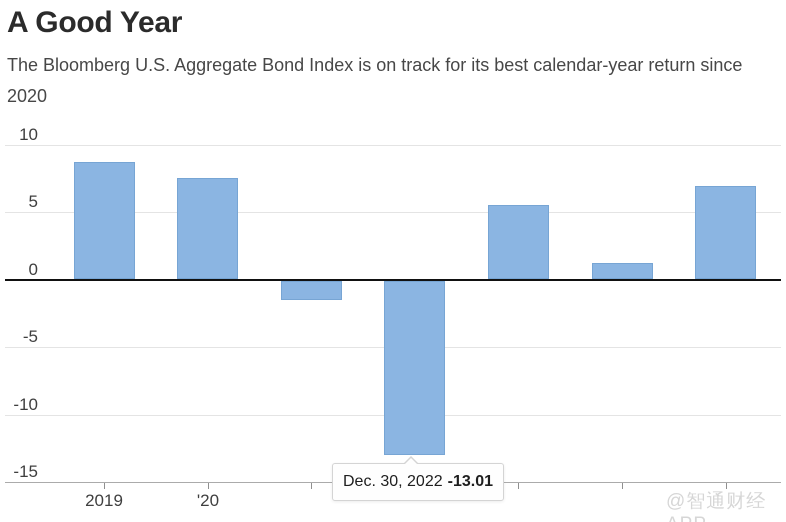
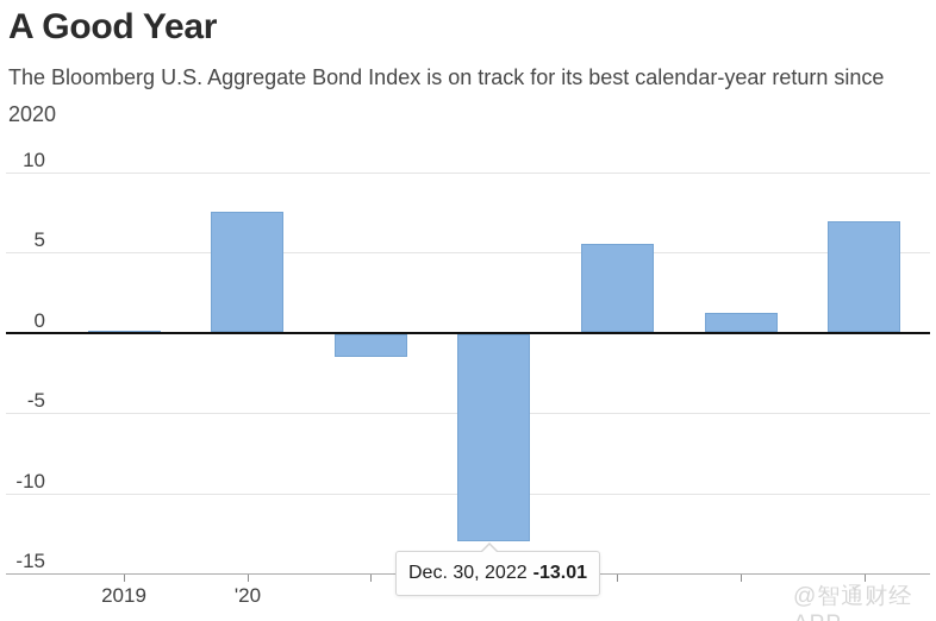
2019: 8.7 -> 0.1
